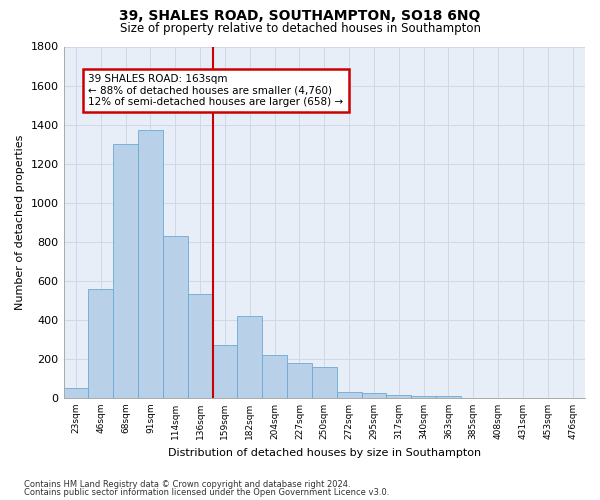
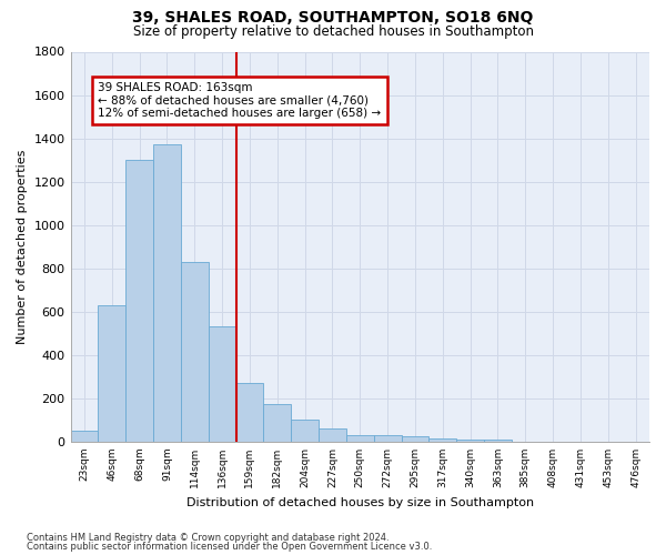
46sqm: 560 -> 630
182sqm: 420 -> 180
204sqm: 220 -> 100
227sqm: 180 -> 60
250sqm: 160 -> 30
